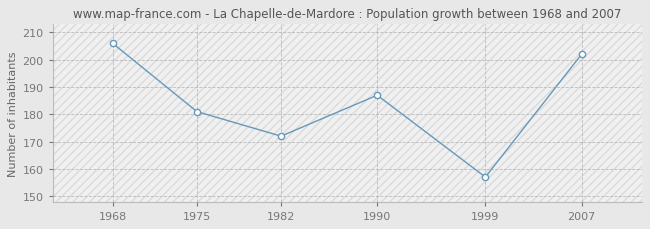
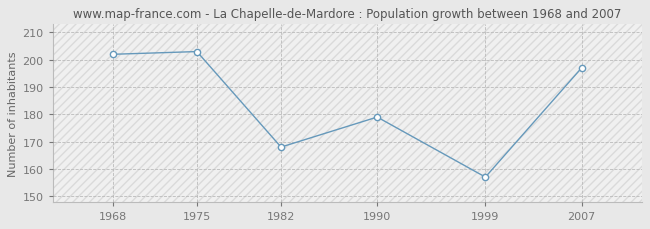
1968: 206 -> 202
1975: 181 -> 203
1982: 172 -> 168
1990: 187 -> 179
2007: 202 -> 197
